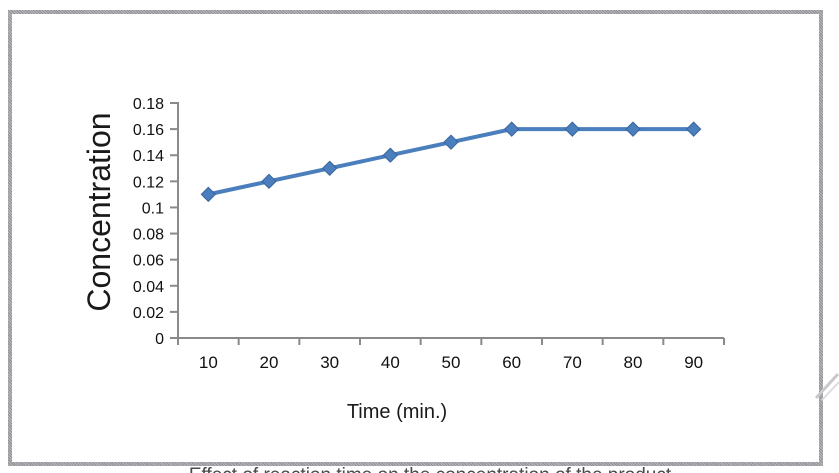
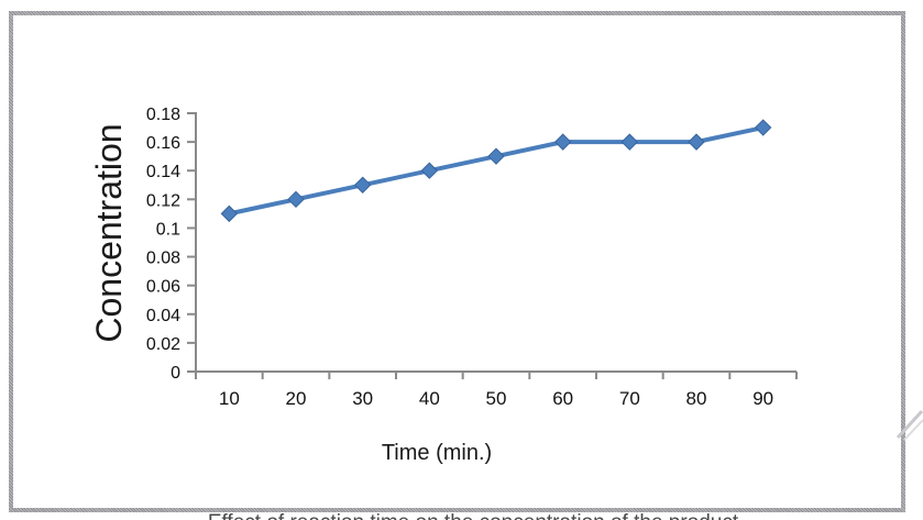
90: 0.16 -> 0.17
